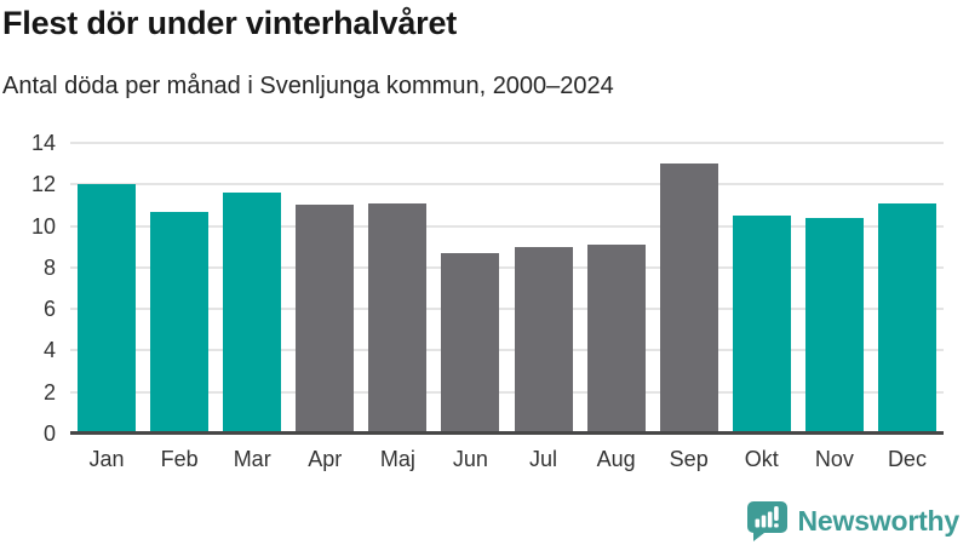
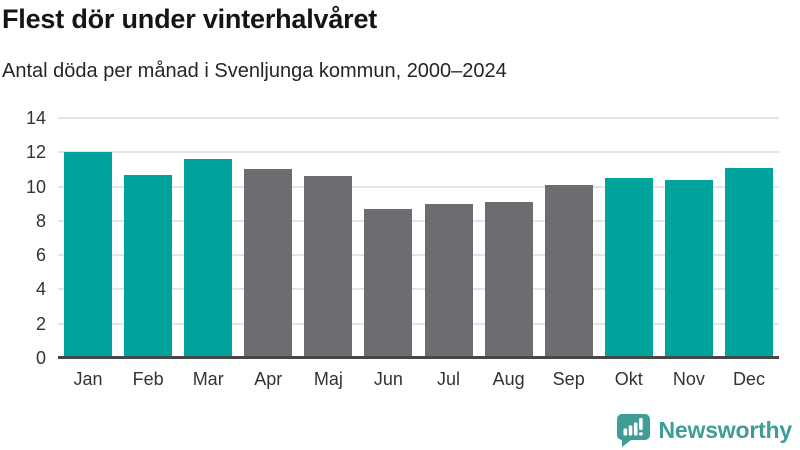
Maj: 11.1 -> 10.6
Sep: 13.0 -> 10.1
